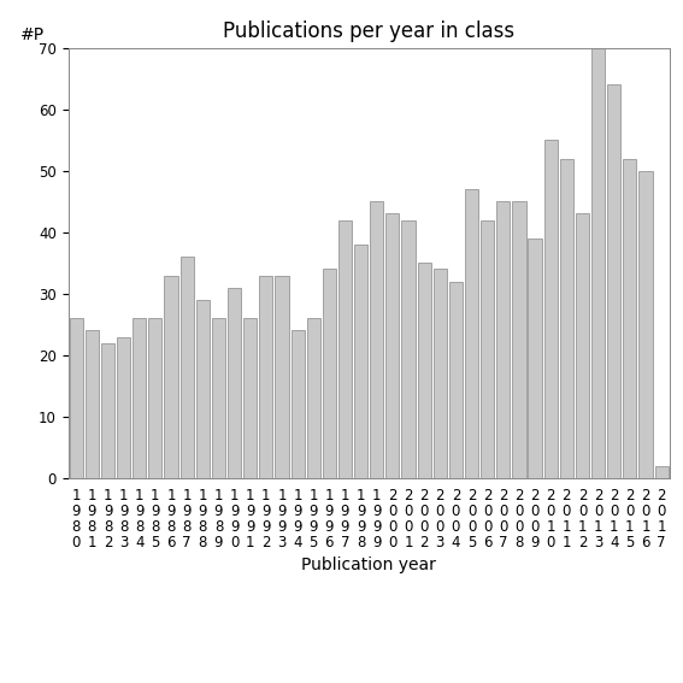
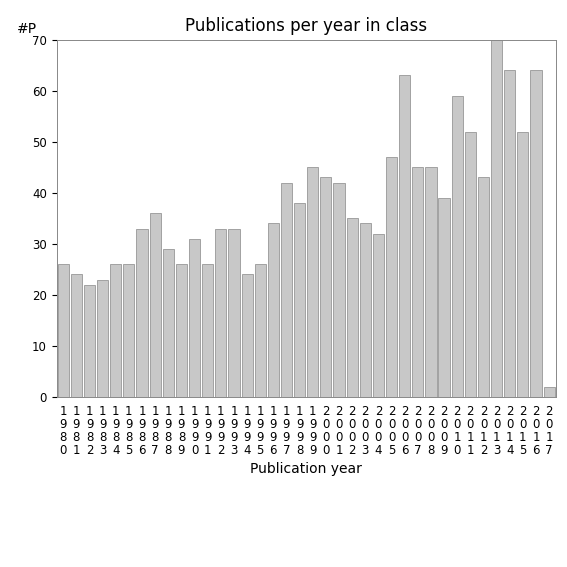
2 0 0 6: 42 -> 63
2 0 1 0: 55 -> 59
2 0 1 6: 50 -> 64
